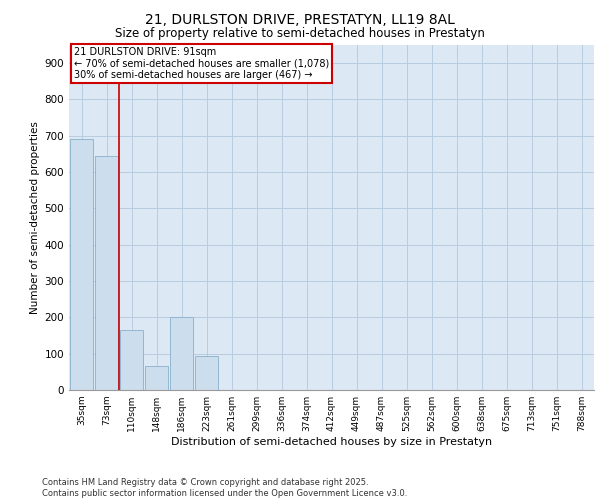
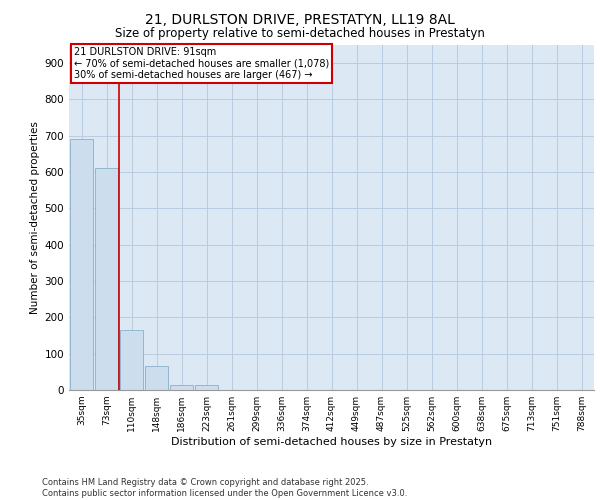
73sqm: 645 -> 610
186sqm: 200 -> 15
223sqm: 95 -> 15
